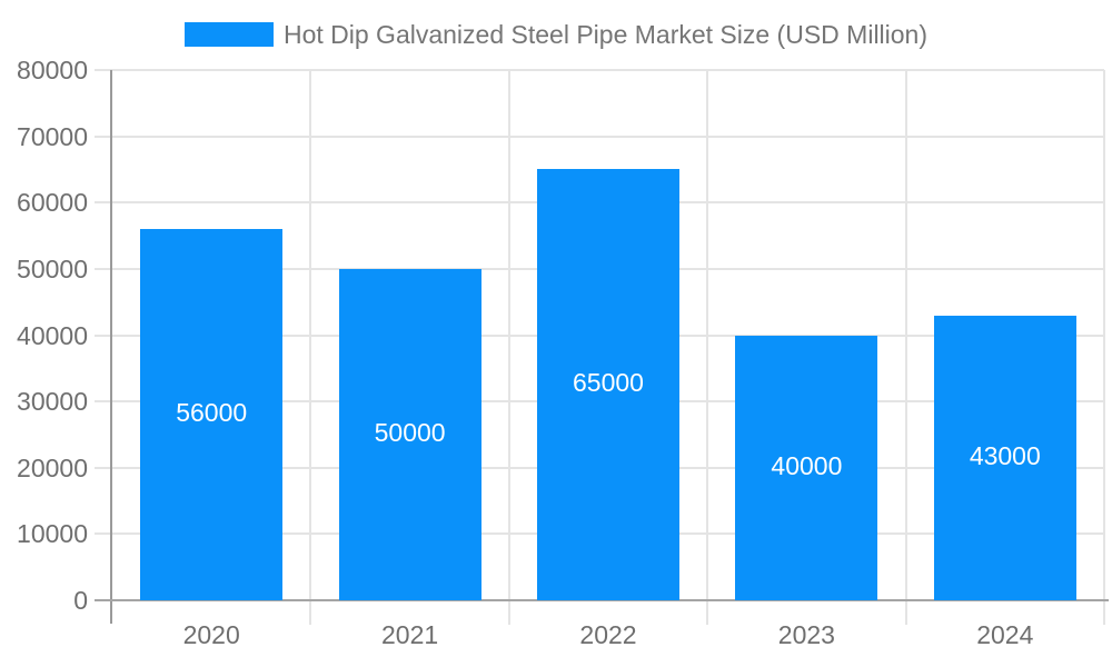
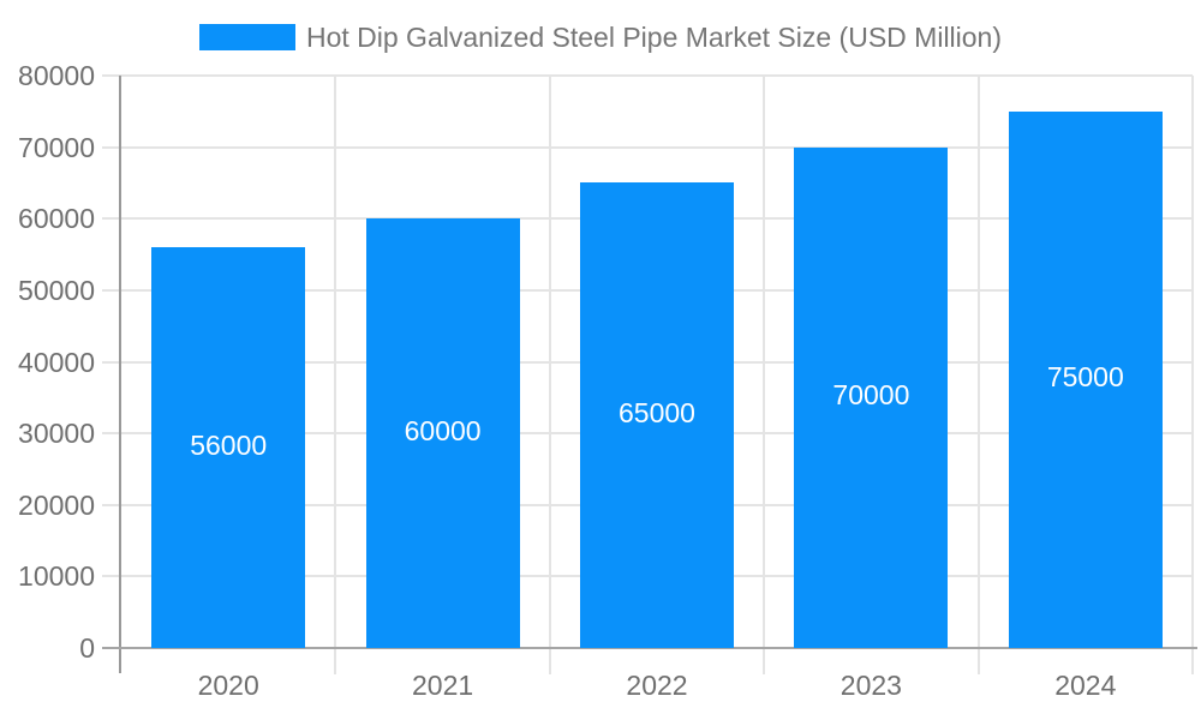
2021: 50000 -> 60000
2023: 40000 -> 70000
2024: 43000 -> 75000
